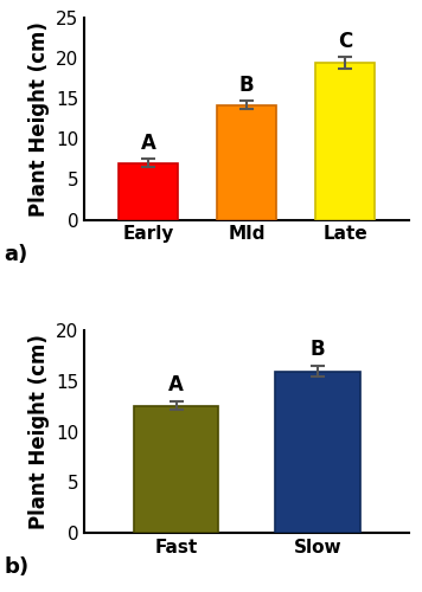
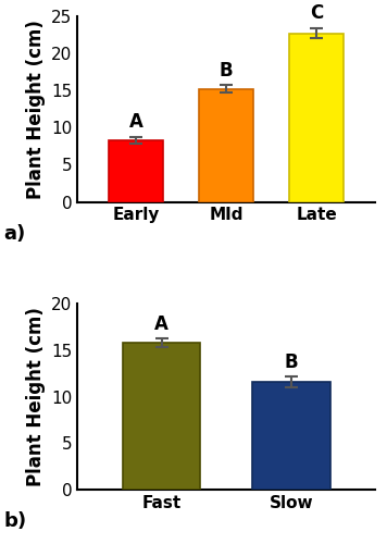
Early: 7.0 -> 8.3
MId: 14.2 -> 15.2
Late: 19.4 -> 22.7
Fast: 12.6 -> 15.8
Slow: 16.0 -> 11.6
